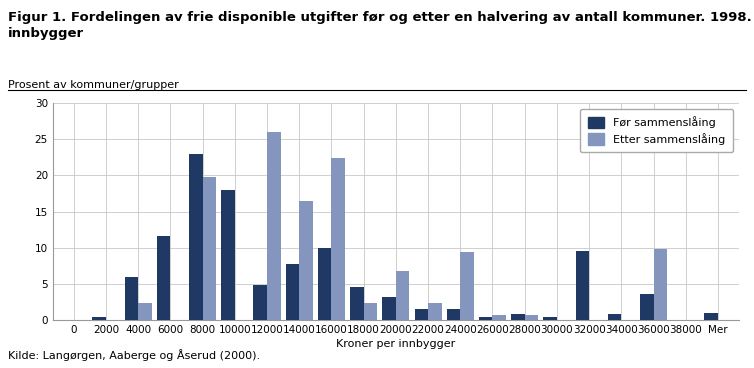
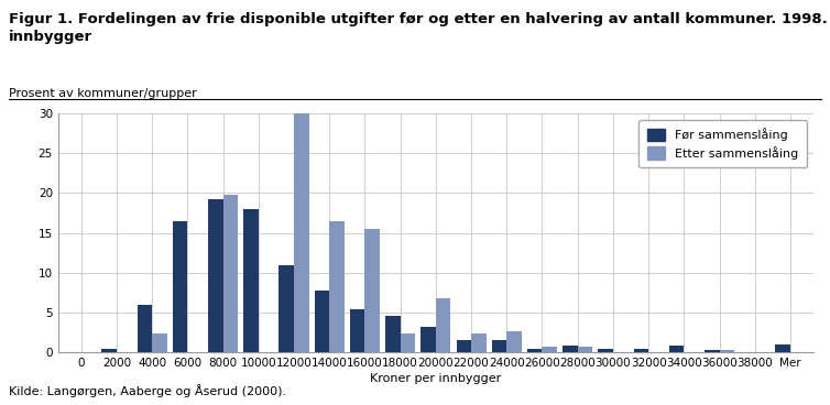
Før sammenslåing/6000: 11.6 -> 16.5
Før sammenslåing/8000: 23.0 -> 19.2
Før sammenslåing/12000: 4.8 -> 11.0
Etter sammenslåing/12000: 26.0 -> 30.0
Før sammenslåing/16000: 10.0 -> 5.4
Etter sammenslåing/16000: 22.4 -> 15.5
Etter sammenslåing/24000: 9.4 -> 2.6
Før sammenslåing/32000: 9.6 -> 0.4
Før sammenslåing/36000: 3.6 -> 0.2
Etter sammenslåing/36000: 9.8 -> 0.3
